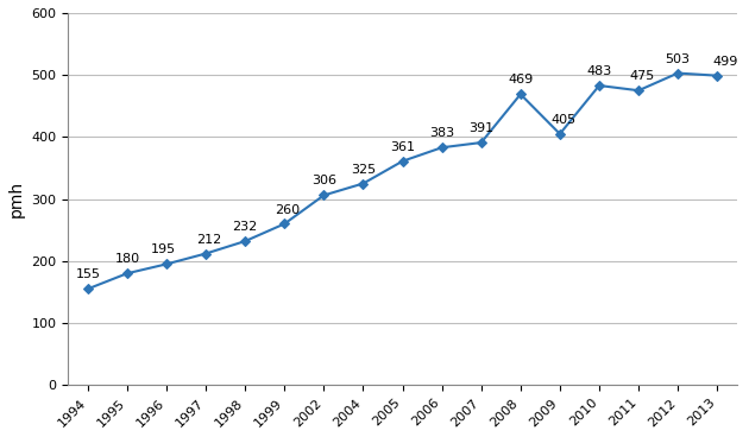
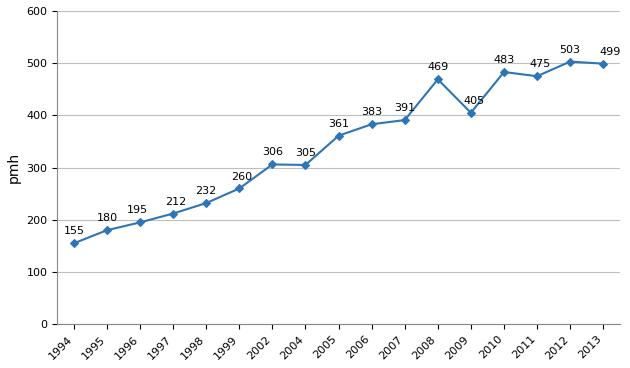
2004: 325 -> 305
